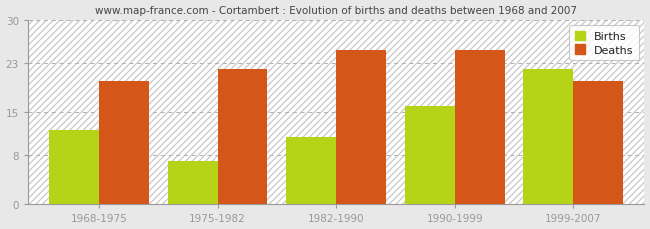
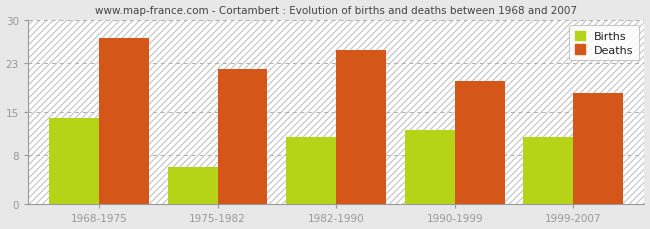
Births/1968-1975: 12 -> 14
Deaths/1968-1975: 20 -> 27
Births/1975-1982: 7 -> 6
Births/1990-1999: 16 -> 12
Deaths/1990-1999: 25 -> 20
Births/1999-2007: 22 -> 11
Deaths/1999-2007: 20 -> 18
